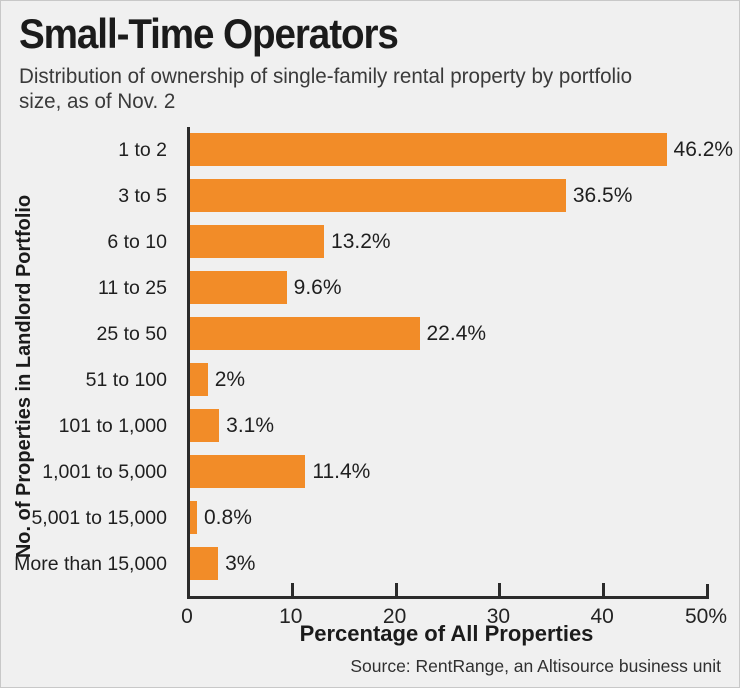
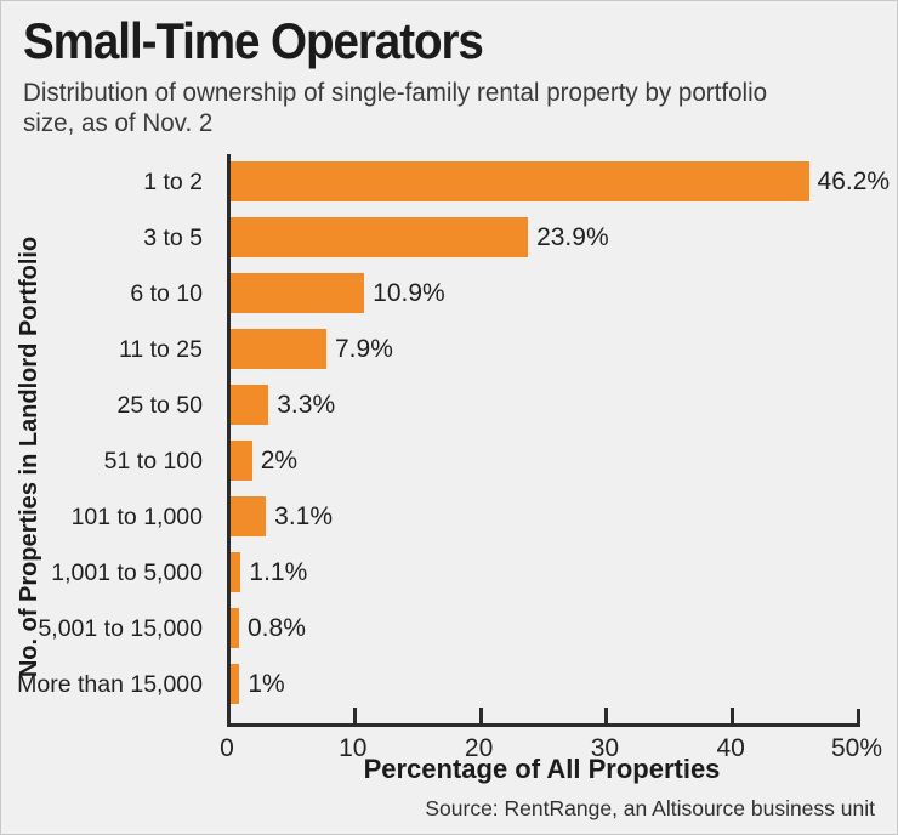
3 to 5: 36.5% -> 23.9%
6 to 10: 13.2% -> 10.9%
11 to 25: 9.6% -> 7.9%
25 to 50: 22.4% -> 3.3%
1,001 to 5,000: 11.4% -> 1.1%
More than 15,000: 3% -> 1%
